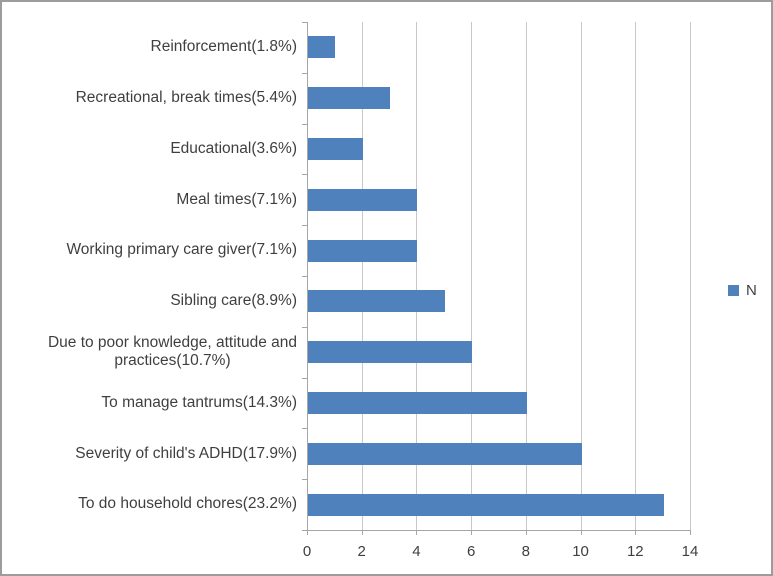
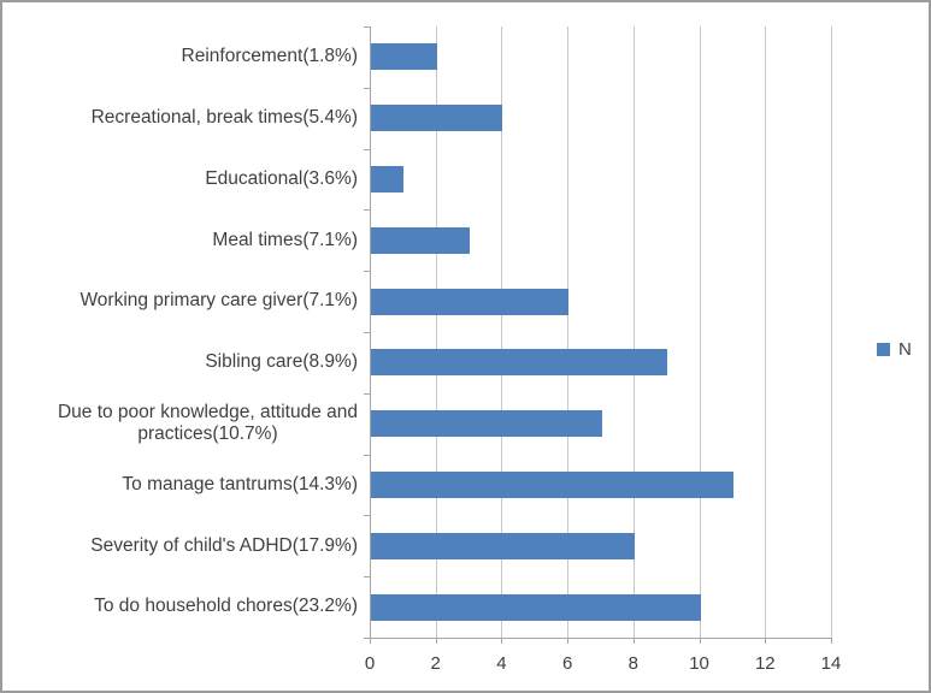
Reinforcement(1.8%): 1 -> 2
Recreational, break times(5.4%): 3 -> 4
Educational(3.6%): 2 -> 1
Meal times(7.1%): 4 -> 3
Working primary care giver(7.1%): 4 -> 6
Sibling care(8.9%): 5 -> 9
Due to poor knowledge, attitude and practices(10.7%): 6 -> 7
To manage tantrums(14.3%): 8 -> 11
Severity of child's ADHD(17.9%): 10 -> 8
To do household chores(23.2%): 13 -> 10
